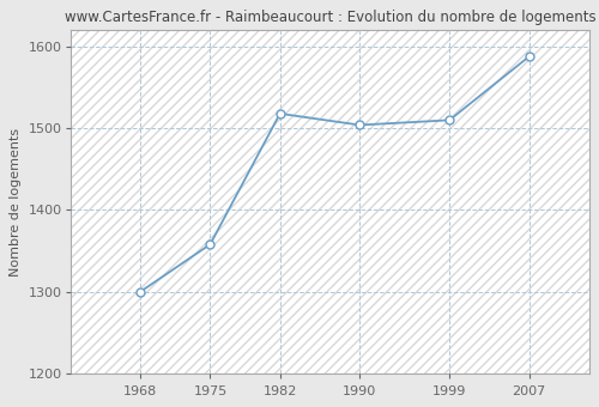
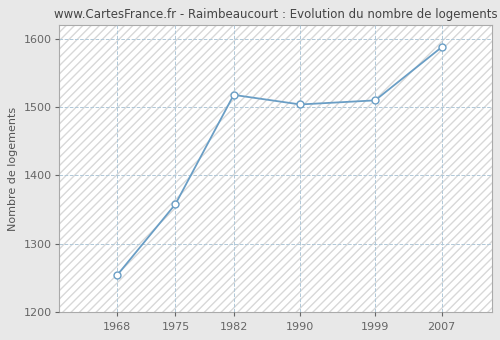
1968: 1300 -> 1254
